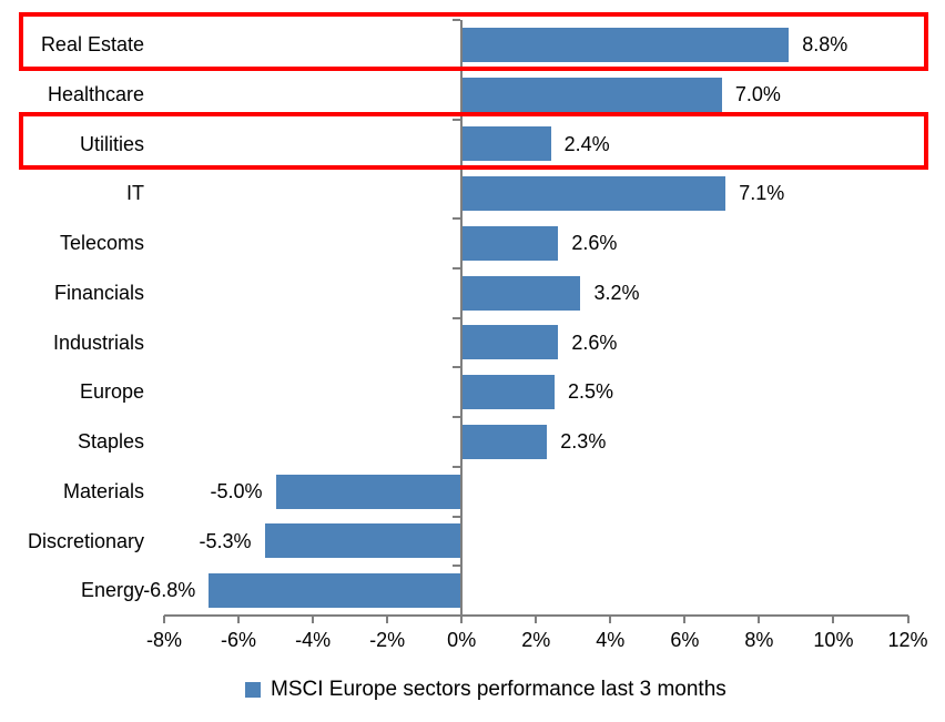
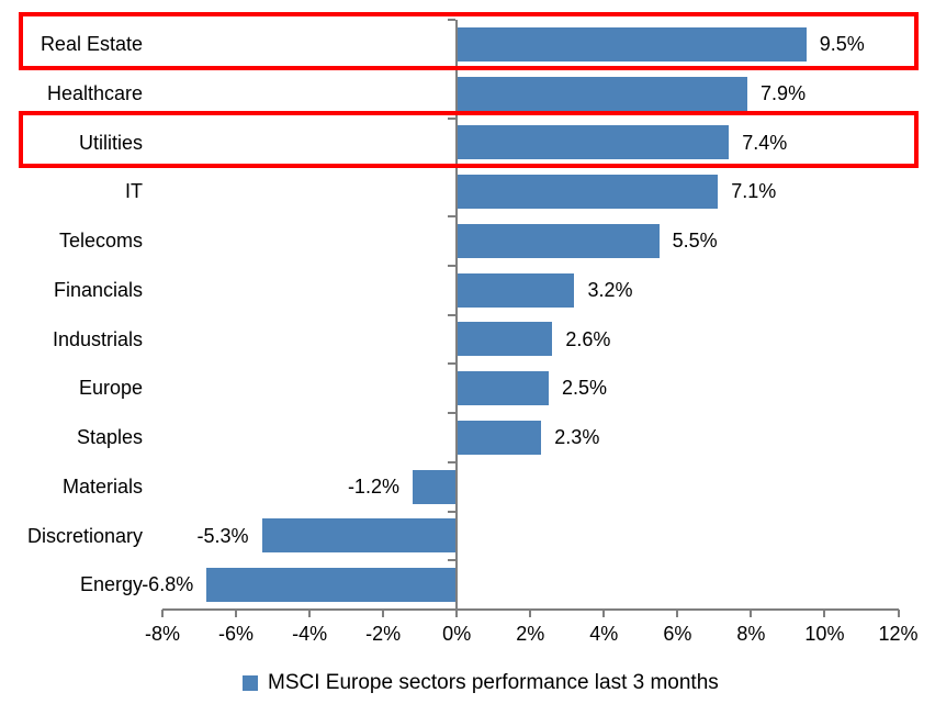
Real Estate: 8.8% -> 9.5%
Healthcare: 7.0% -> 7.9%
Utilities: 2.4% -> 7.4%
Telecoms: 2.6% -> 5.5%
Materials: -5.0% -> -1.2%
